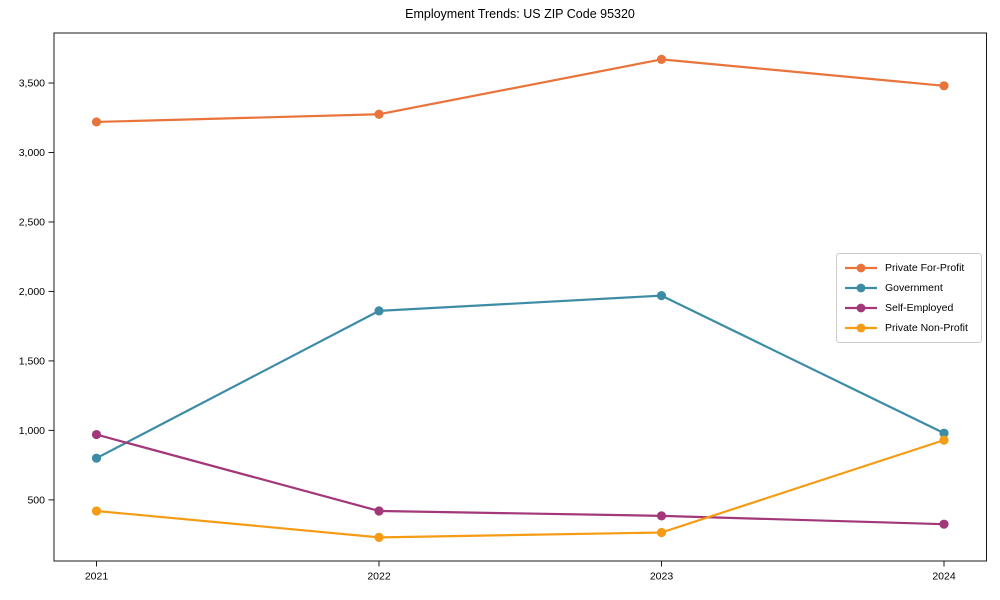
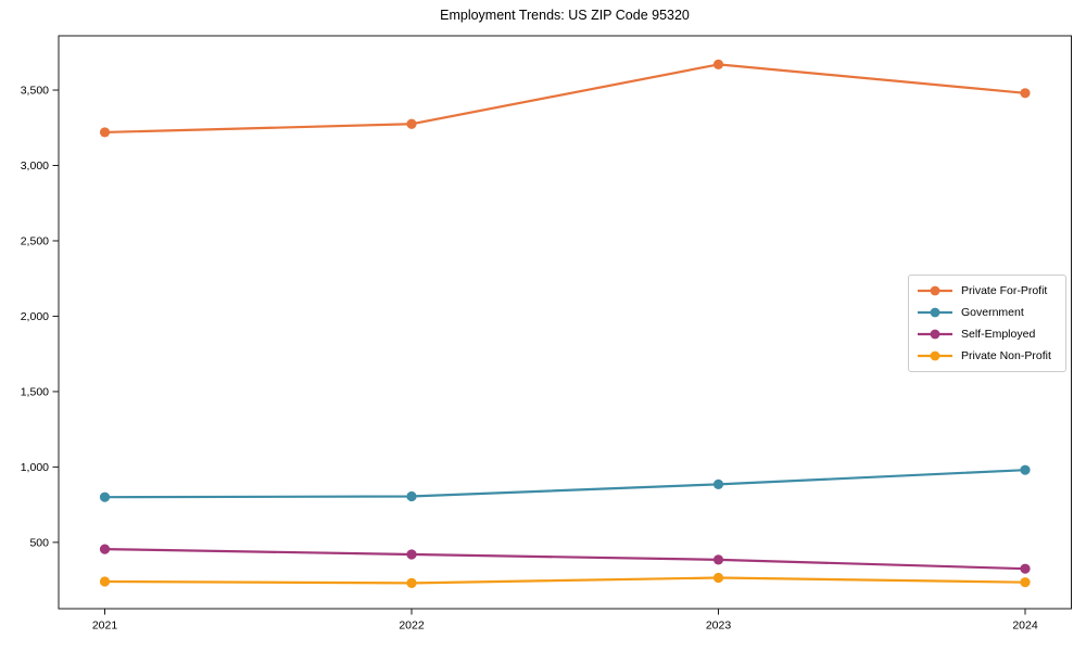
Self-Employed/2021: 970 -> 460
Private Non-Profit/2021: 420 -> 240
Government/2022: 1860 -> 800
Government/2023: 1970 -> 880
Private Non-Profit/2024: 930 -> 240
